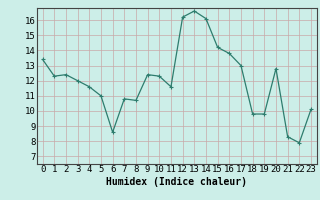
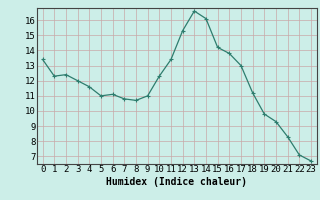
6: 8.6 -> 11.1
9: 12.4 -> 11.0
11: 11.6 -> 13.4
12: 16.2 -> 15.3
18: 9.8 -> 11.2
20: 12.8 -> 9.3
22: 7.9 -> 7.1
23: 10.1 -> 6.7
